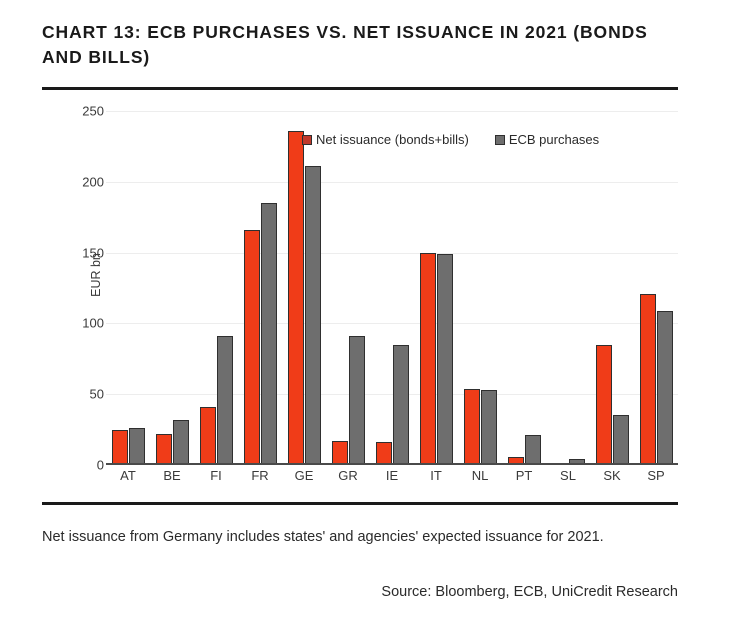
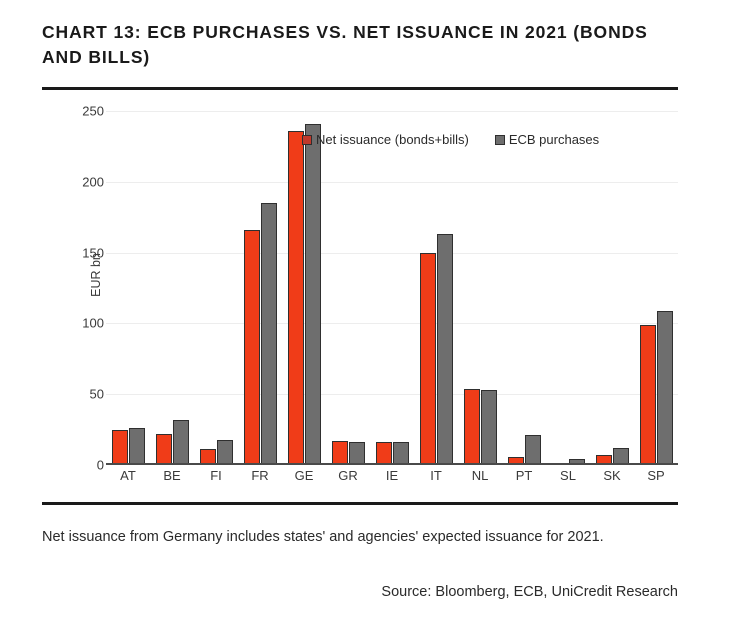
Net issuance (bonds+bills)/FI: 41 -> 11
ECB purchases/FI: 91 -> 18
ECB purchases/GE: 211 -> 241
ECB purchases/GR: 91 -> 16
ECB purchases/IE: 85 -> 16
ECB purchases/IT: 149 -> 163
Net issuance (bonds+bills)/SK: 85 -> 7
ECB purchases/SK: 35 -> 12
Net issuance (bonds+bills)/SP: 121 -> 99
